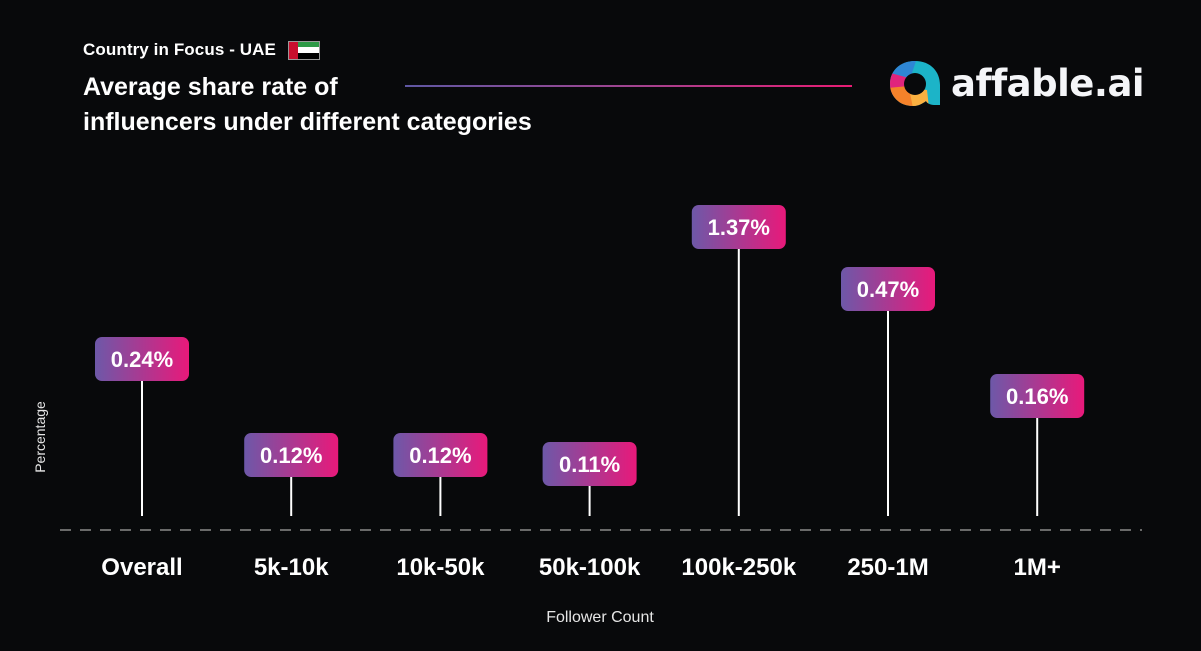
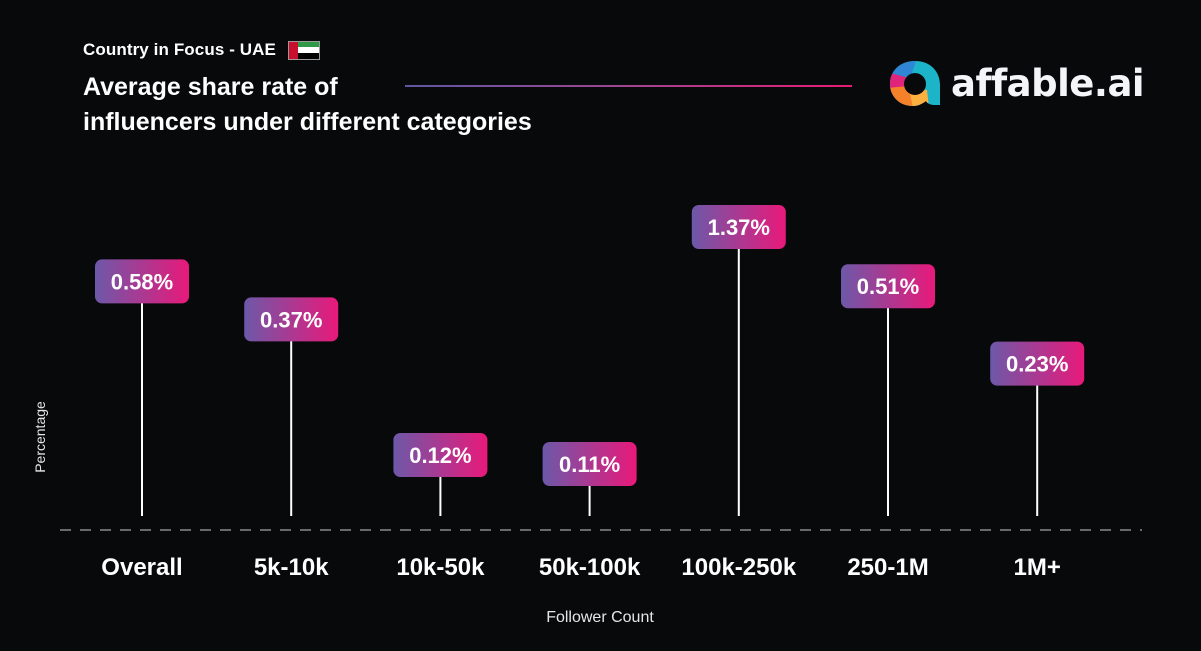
Overall: 0.24% -> 0.58%
5k-10k: 0.12% -> 0.37%
250-1M: 0.47% -> 0.51%
1M+: 0.16% -> 0.23%
